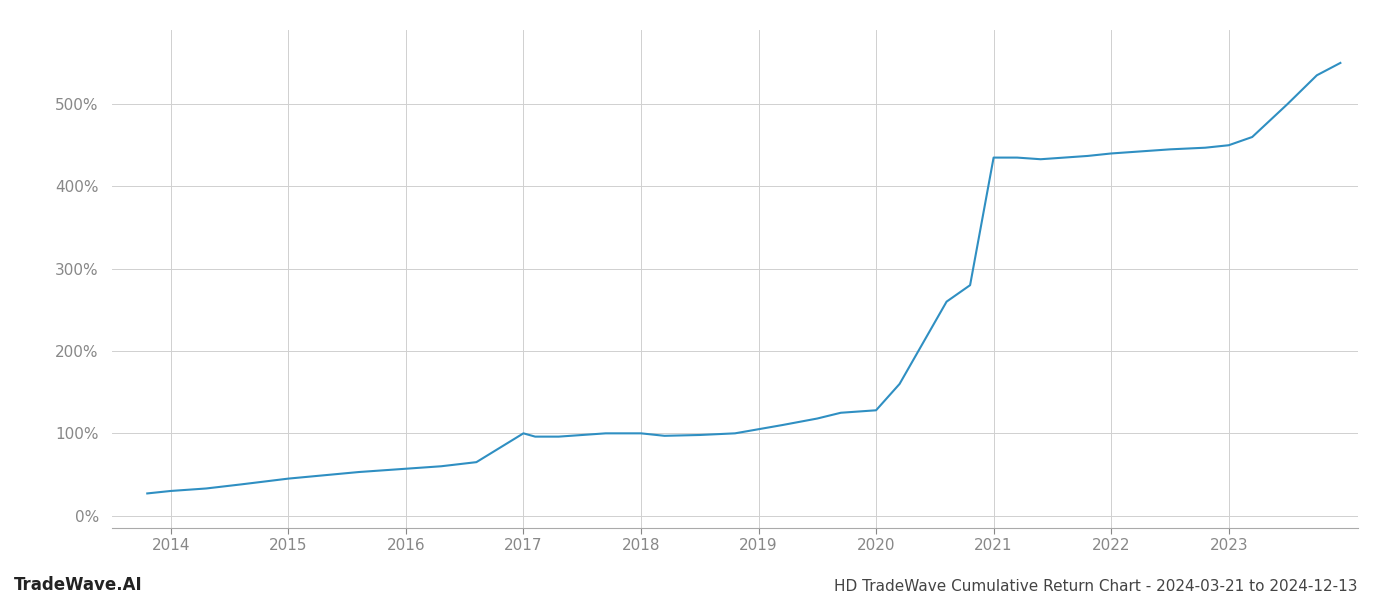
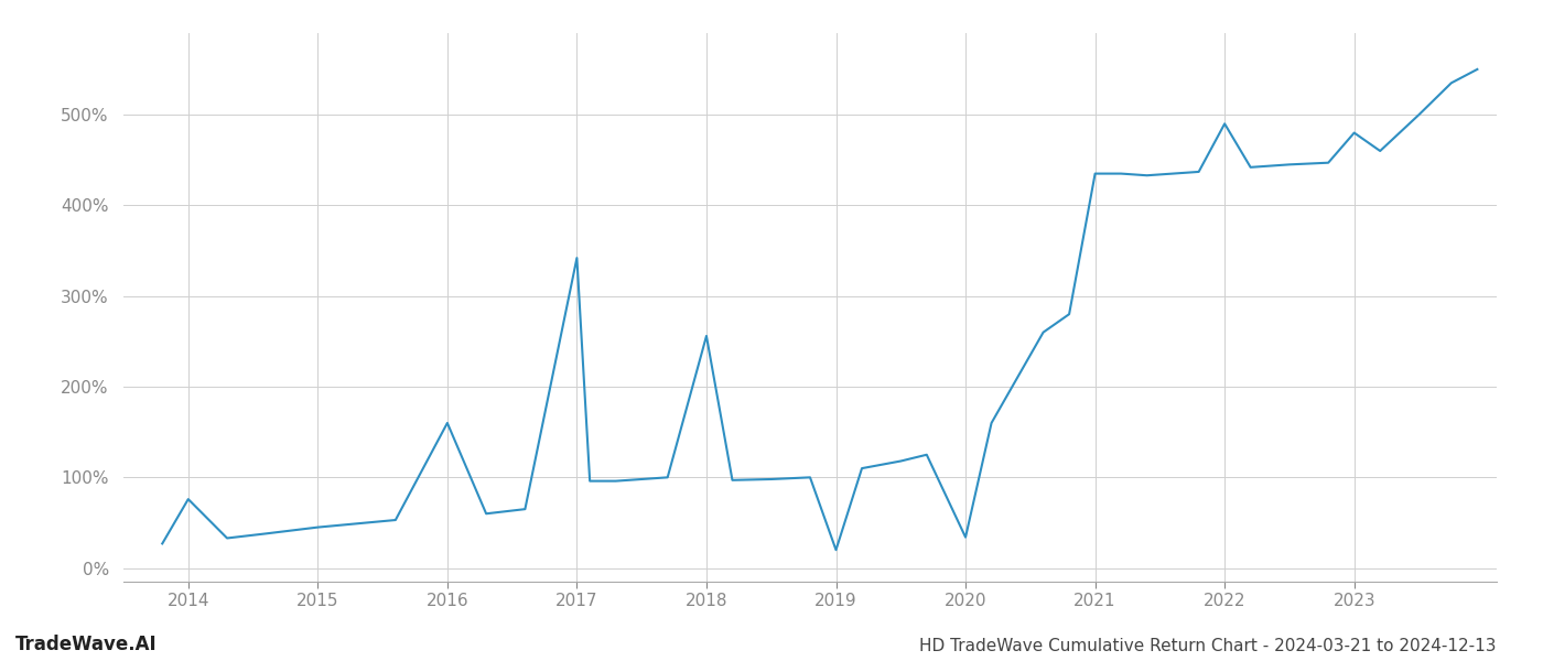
2014: 30% -> 76%
2016: 57% -> 160%
2017: 100% -> 342%
2018: 100% -> 256%
2019: 105% -> 20%
2020: 128% -> 34%
2022: 440% -> 490%
2023: 450% -> 480%
